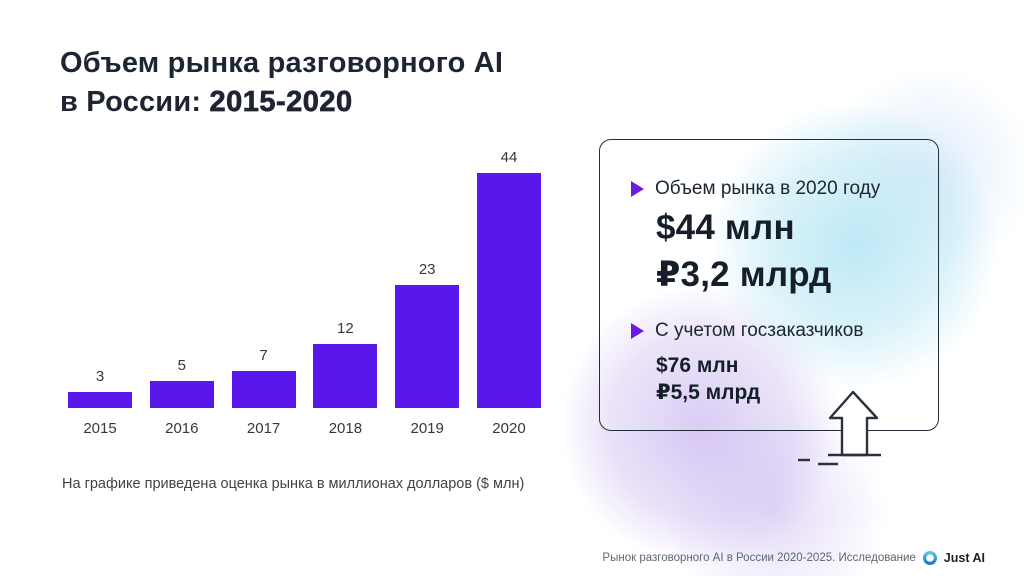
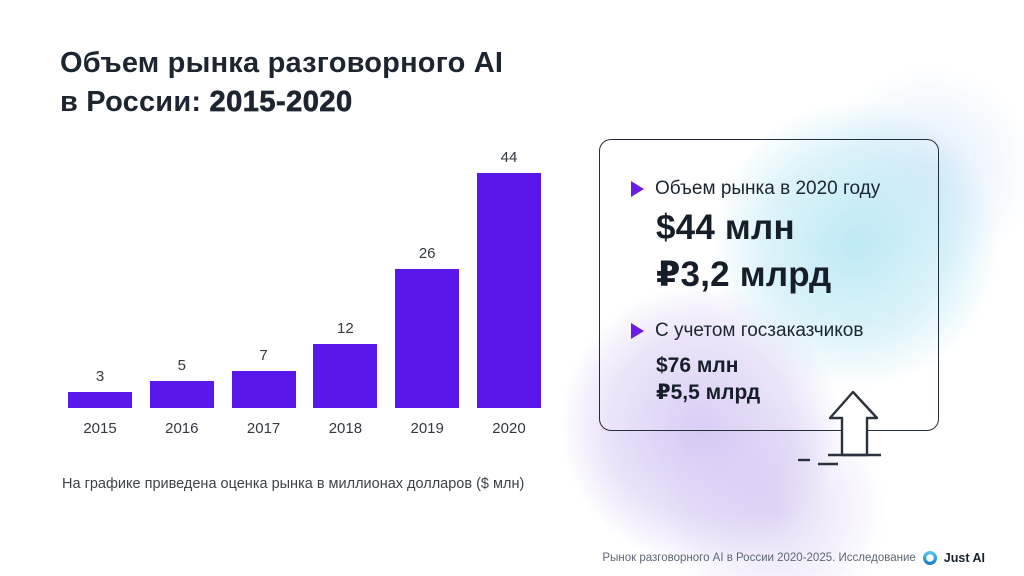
2019: 23 -> 26
